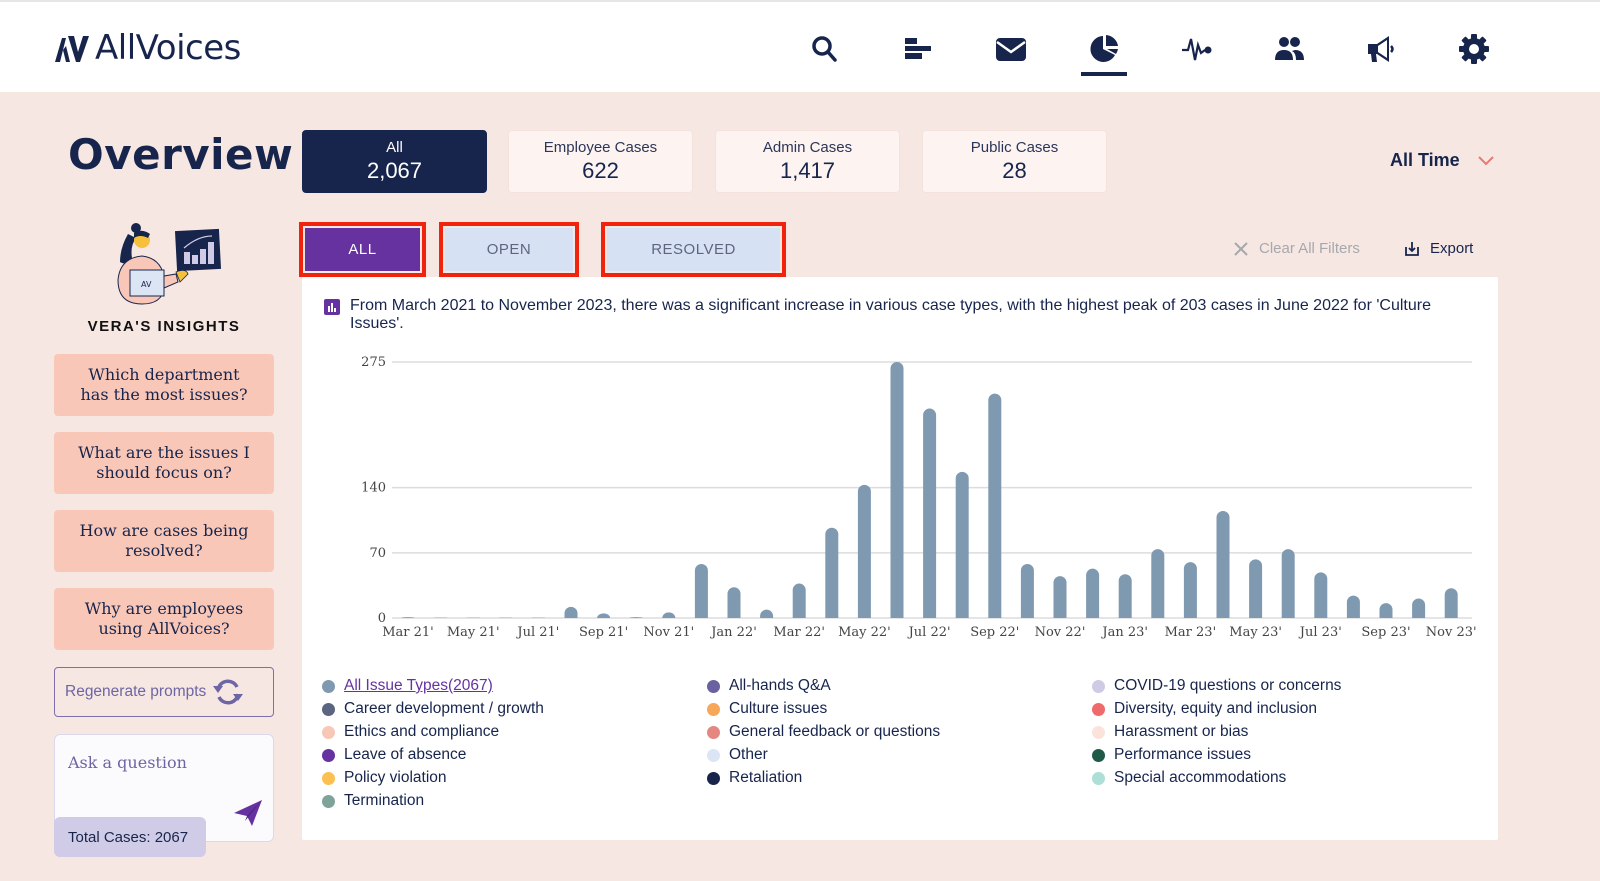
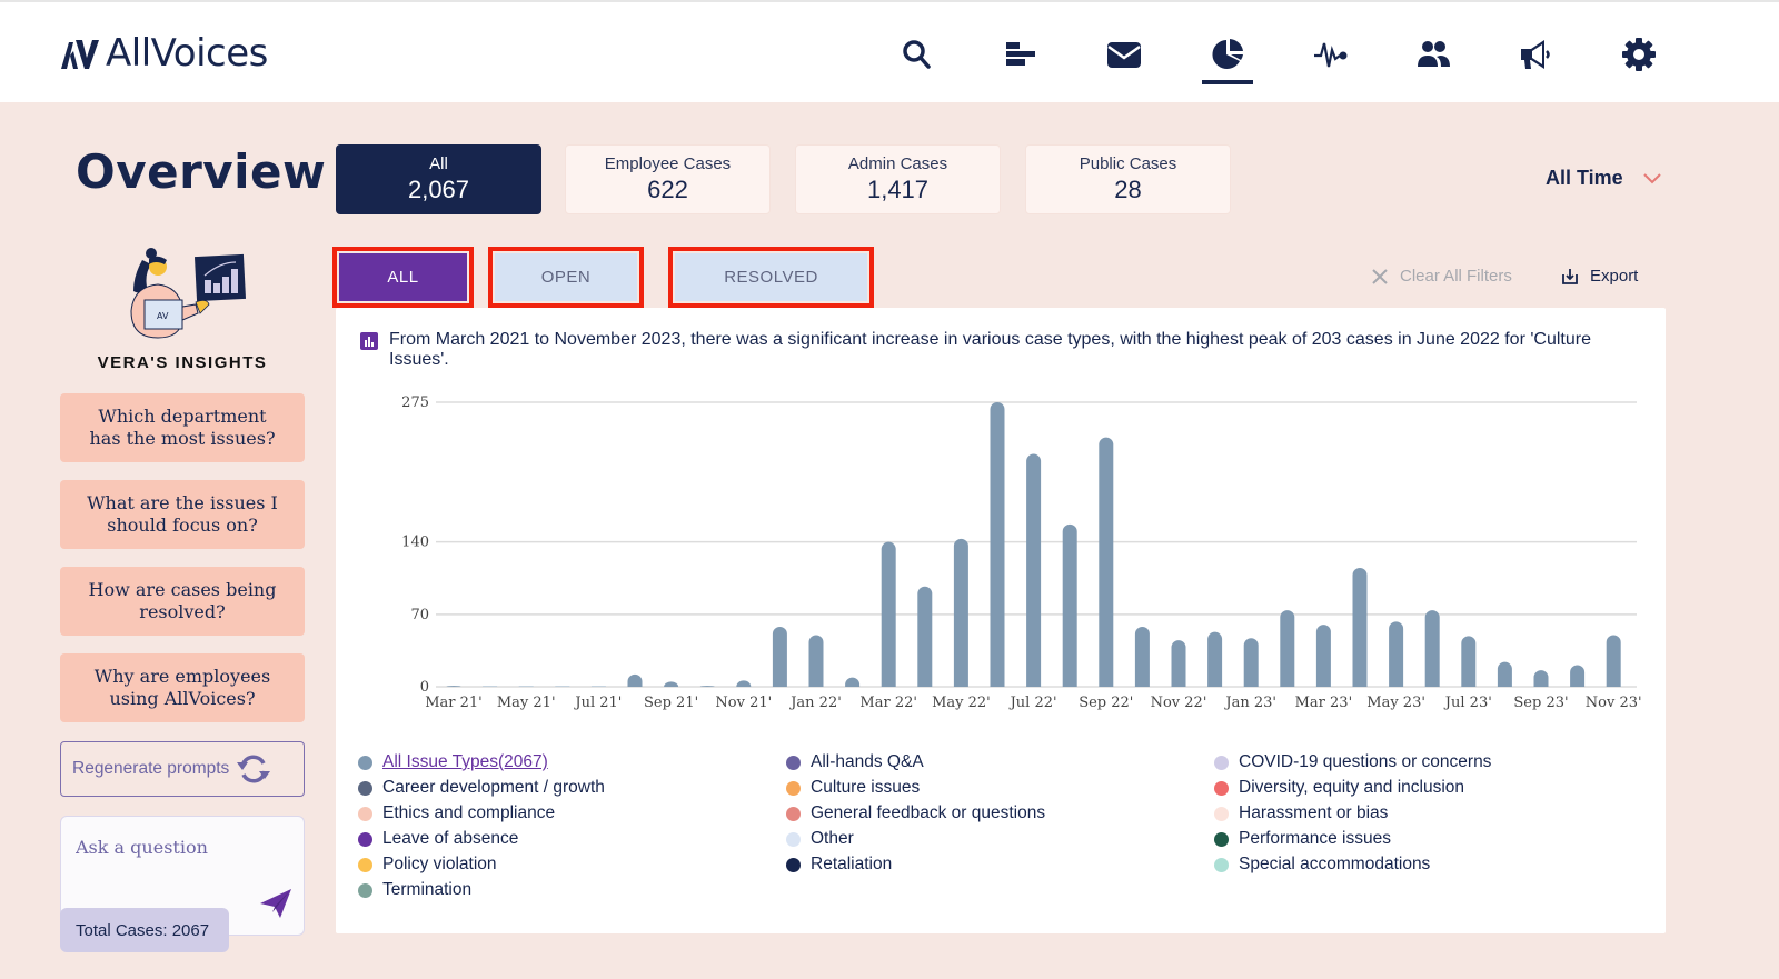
Jan 22': 30 -> 50
Mar 22': 40 -> 140
Nov 23': 30 -> 50
